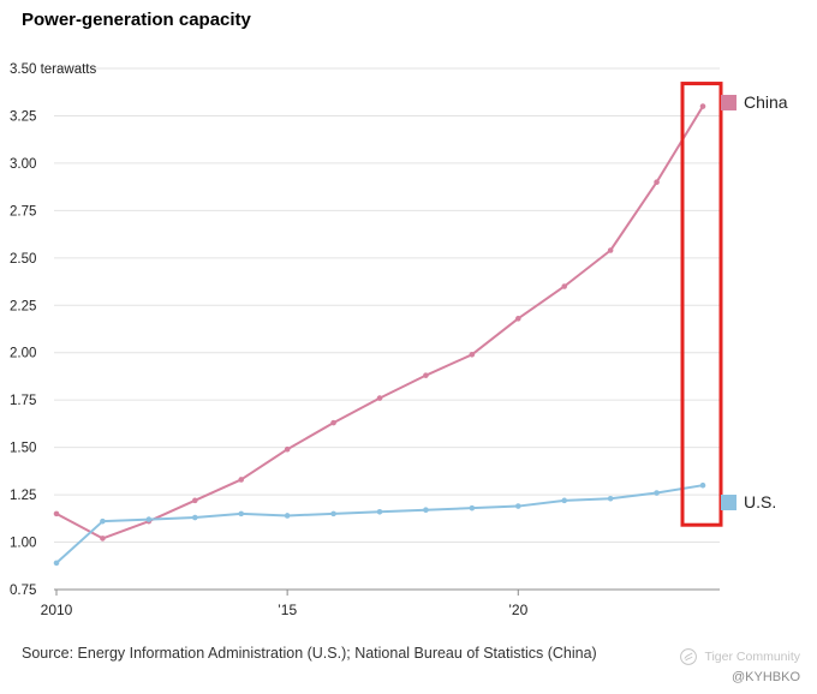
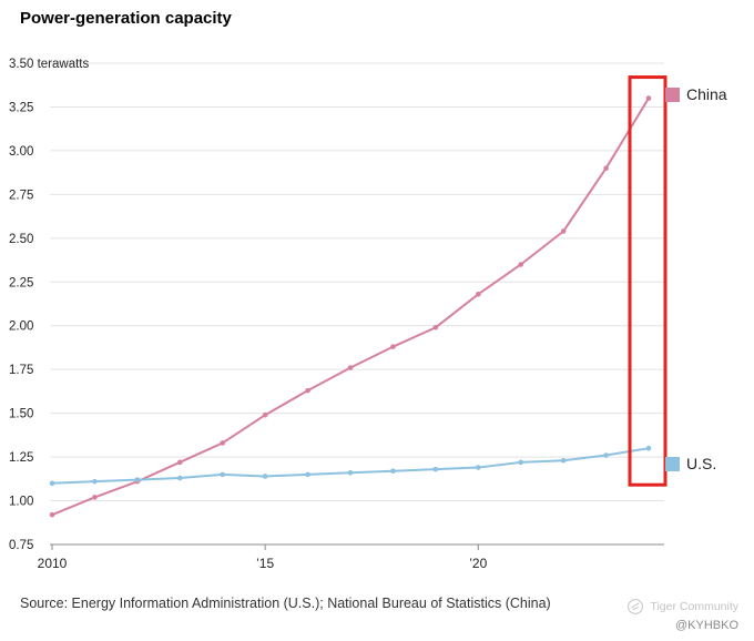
China/2010: 1.15 -> 0.92
U.S./2010: 0.89 -> 1.10
